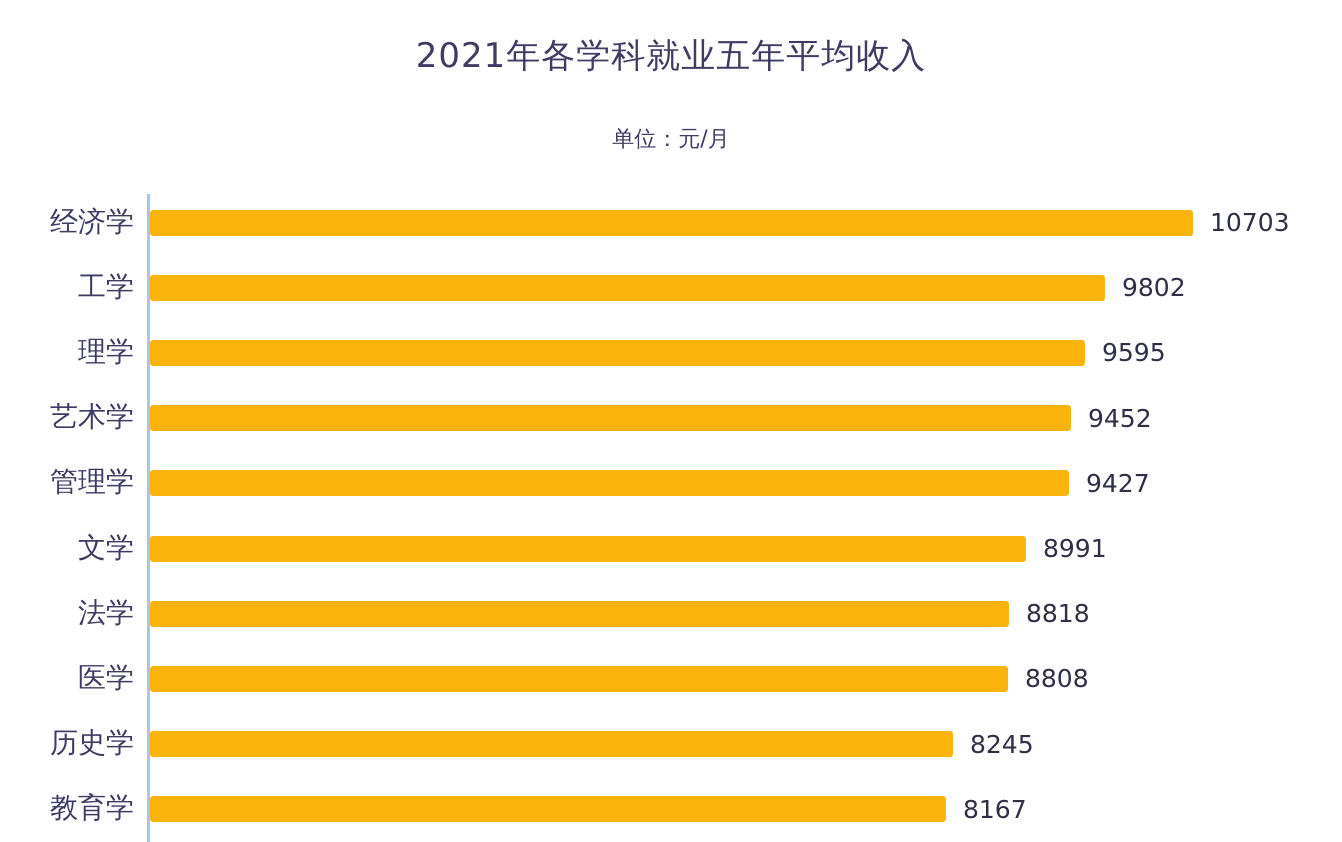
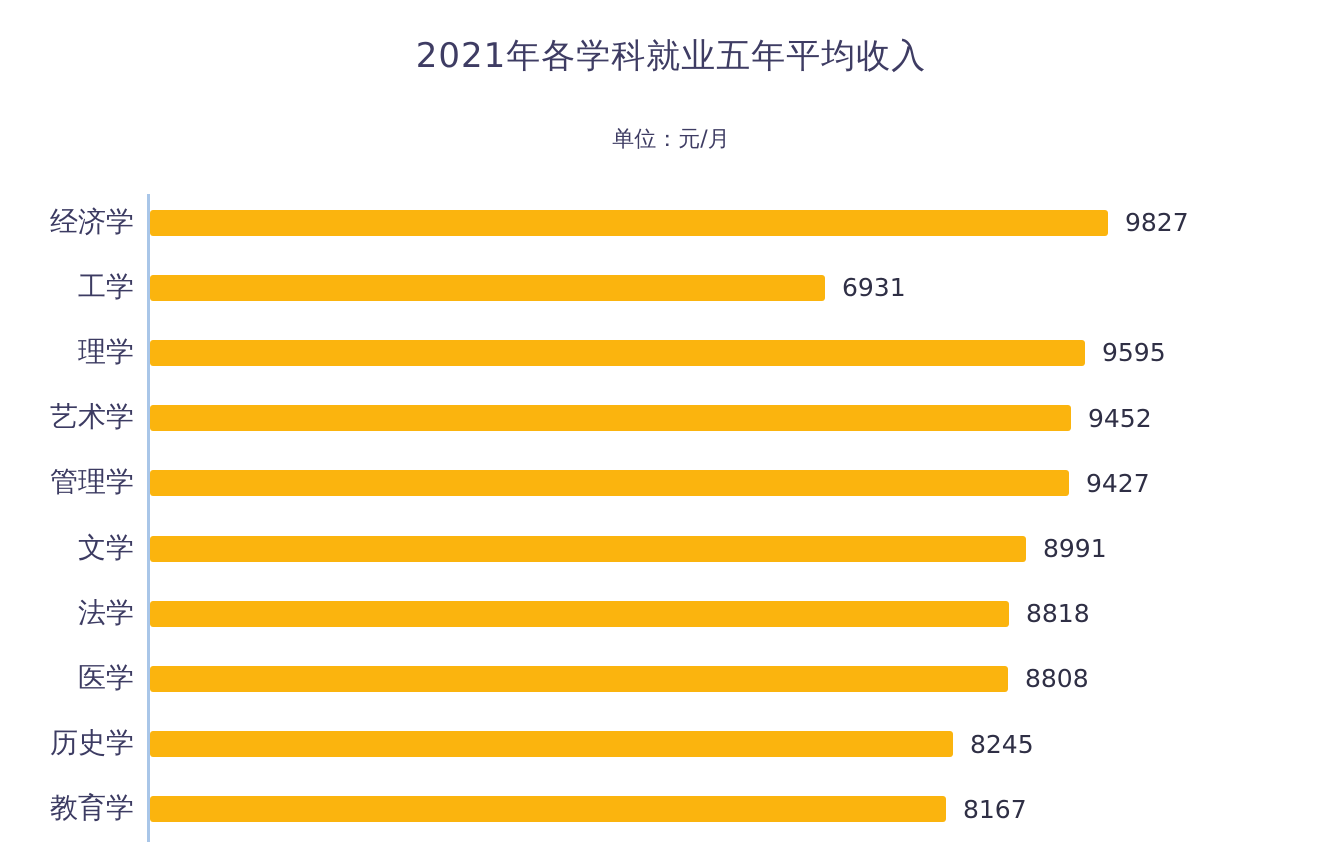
经济学: 10703 -> 9827
工学: 9802 -> 6931
